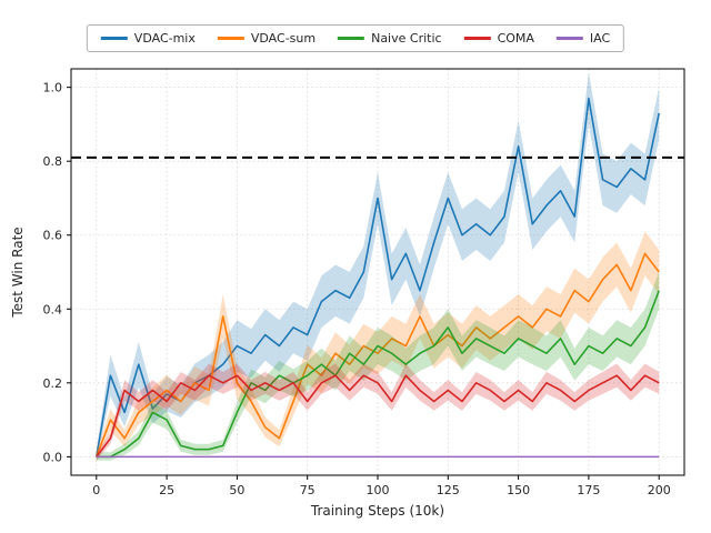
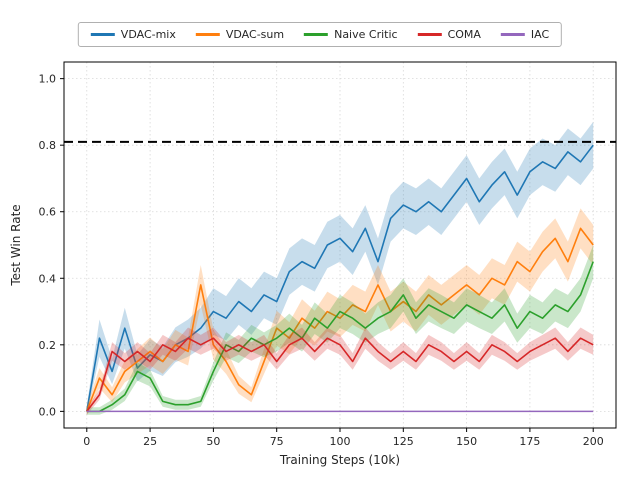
VDAC-mix/100: 0.70 -> 0.52
VDAC-mix/125: 0.70 -> 0.62
VDAC-mix/150: 0.84 -> 0.70
VDAC-mix/175: 0.97 -> 0.72
VDAC-mix/200: 0.93 -> 0.80
